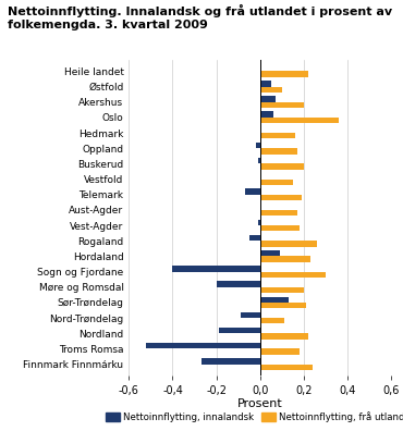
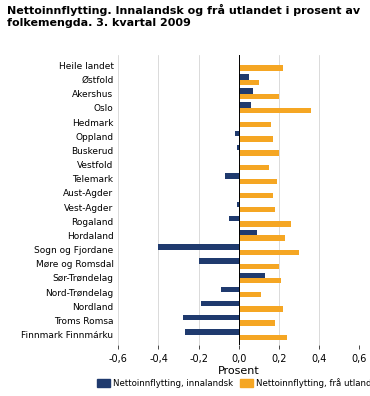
Nettoinnflytting, innalandsk/Troms Romsa: -0,52 -> -0,28
